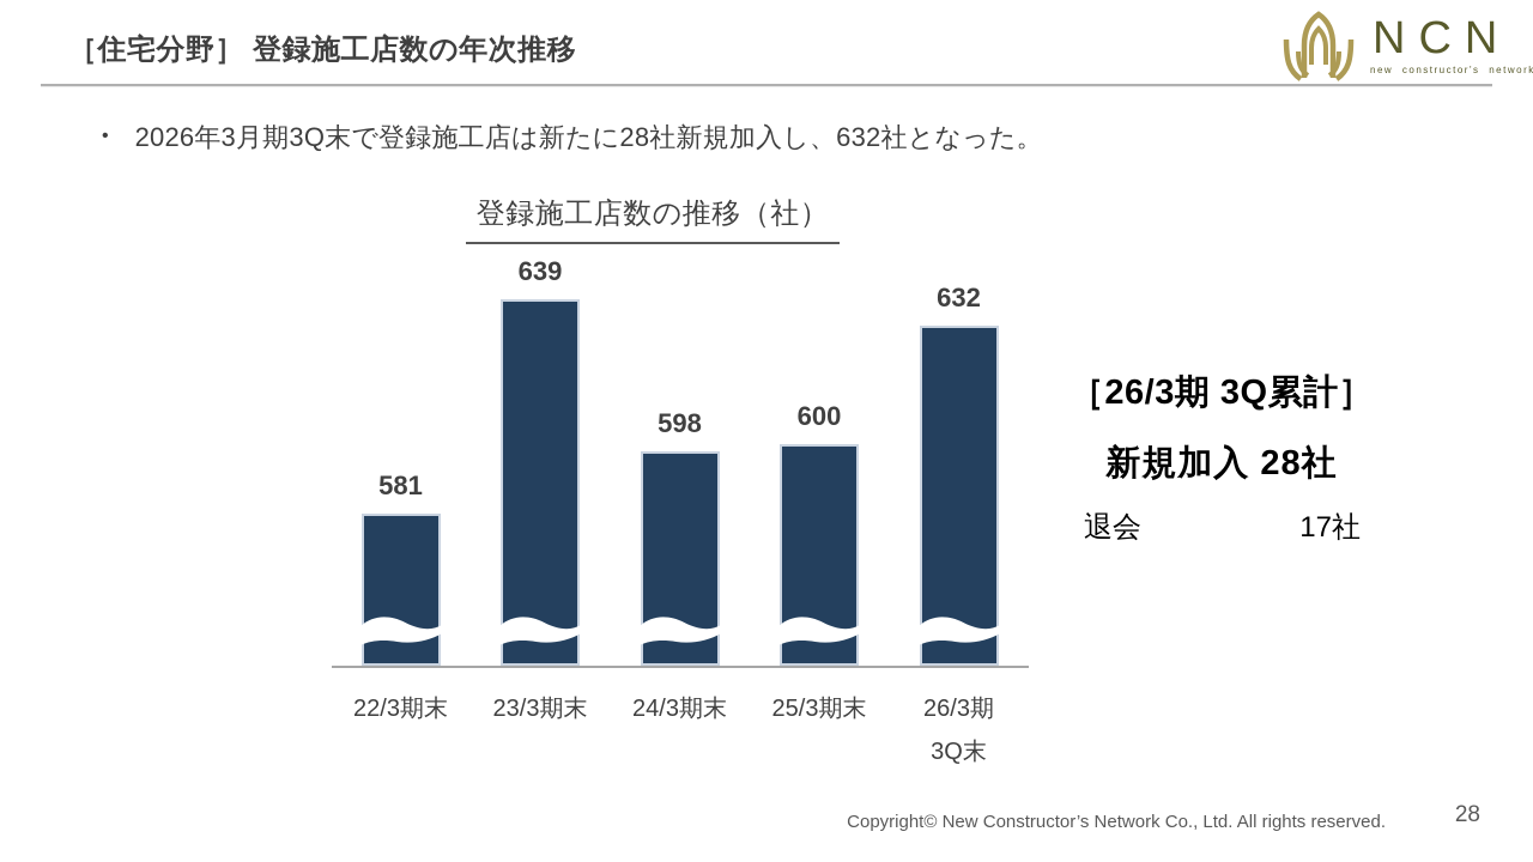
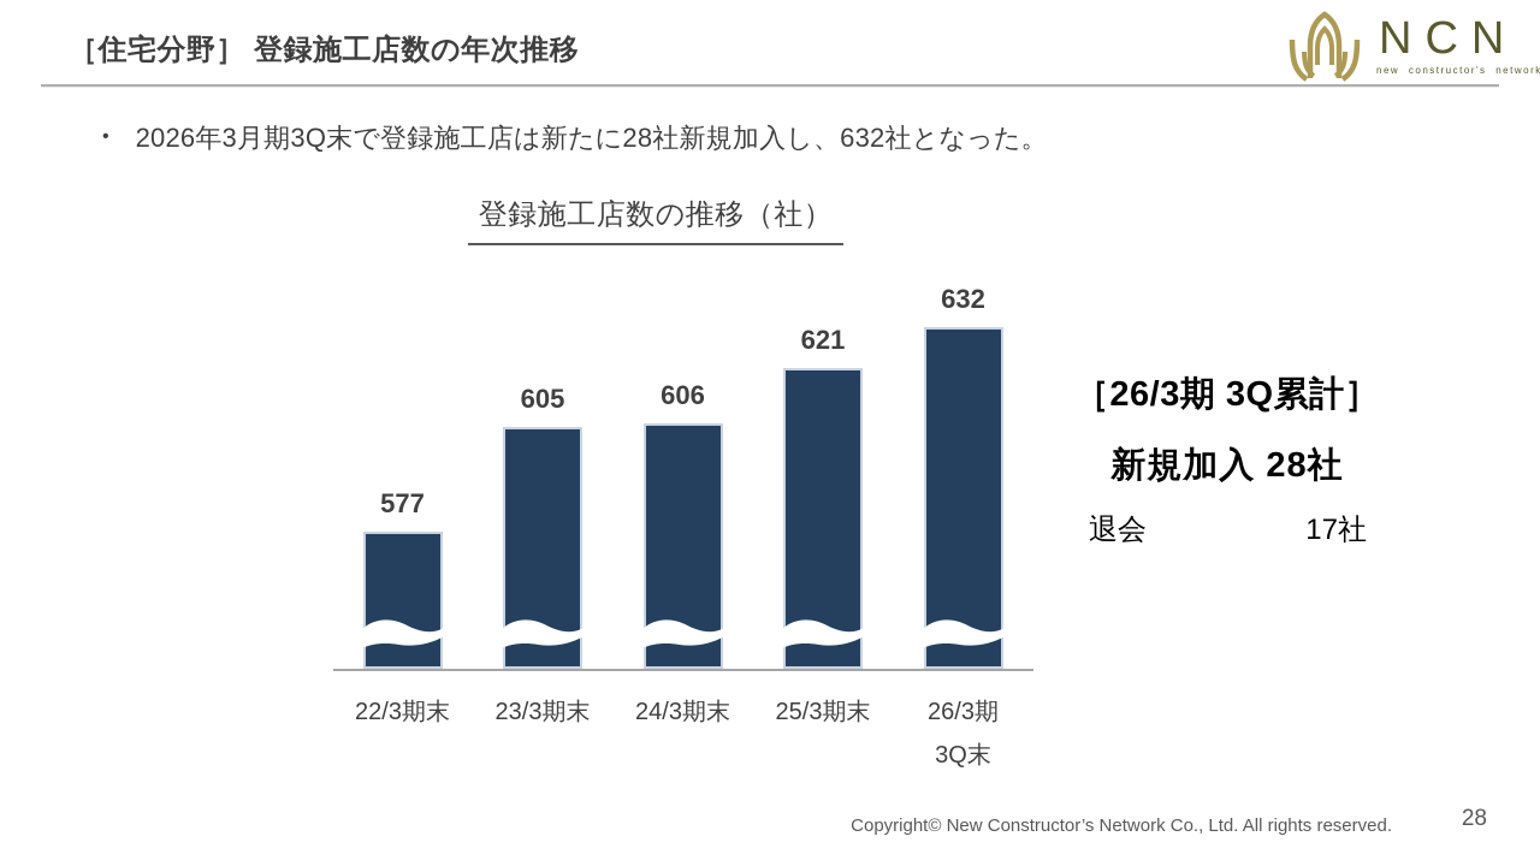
22/3期末: 581 -> 577
23/3期末: 639 -> 605
24/3期末: 598 -> 606
25/3期末: 600 -> 621
